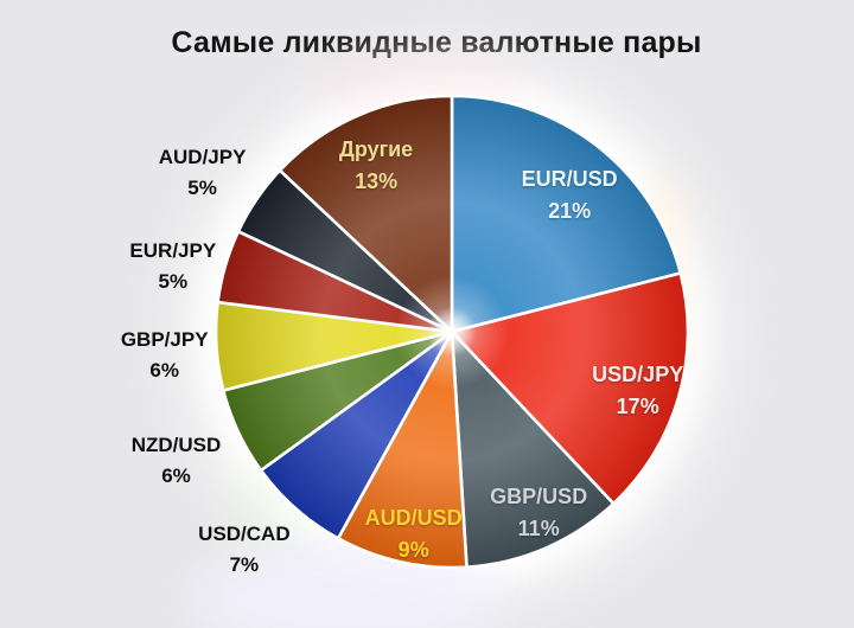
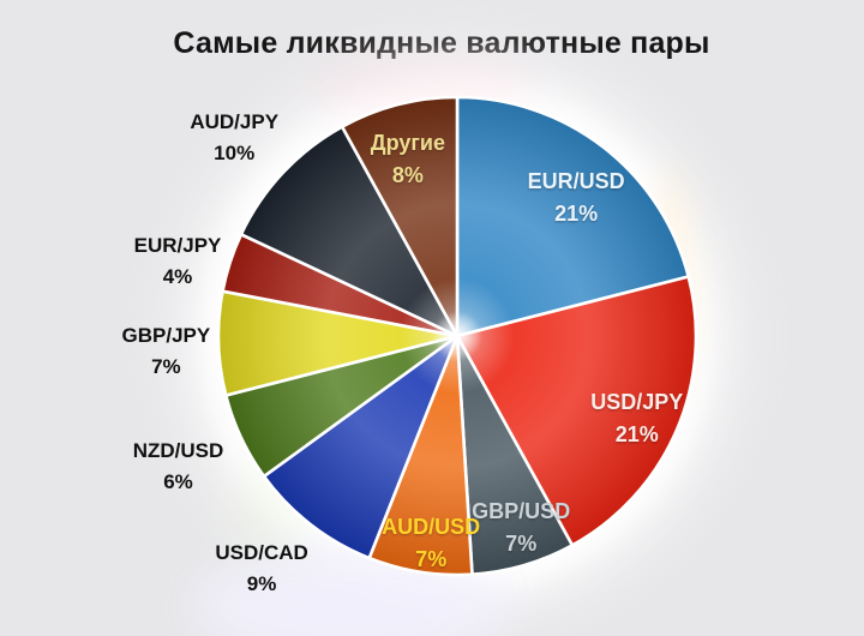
USD/JPY: 17% -> 21%
GBP/USD: 11% -> 7%
AUD/USD: 9% -> 7%
USD/CAD: 7% -> 9%
GBP/JPY: 6% -> 7%
EUR/JPY: 5% -> 4%
AUD/JPY: 5% -> 10%
Другие: 13% -> 8%
